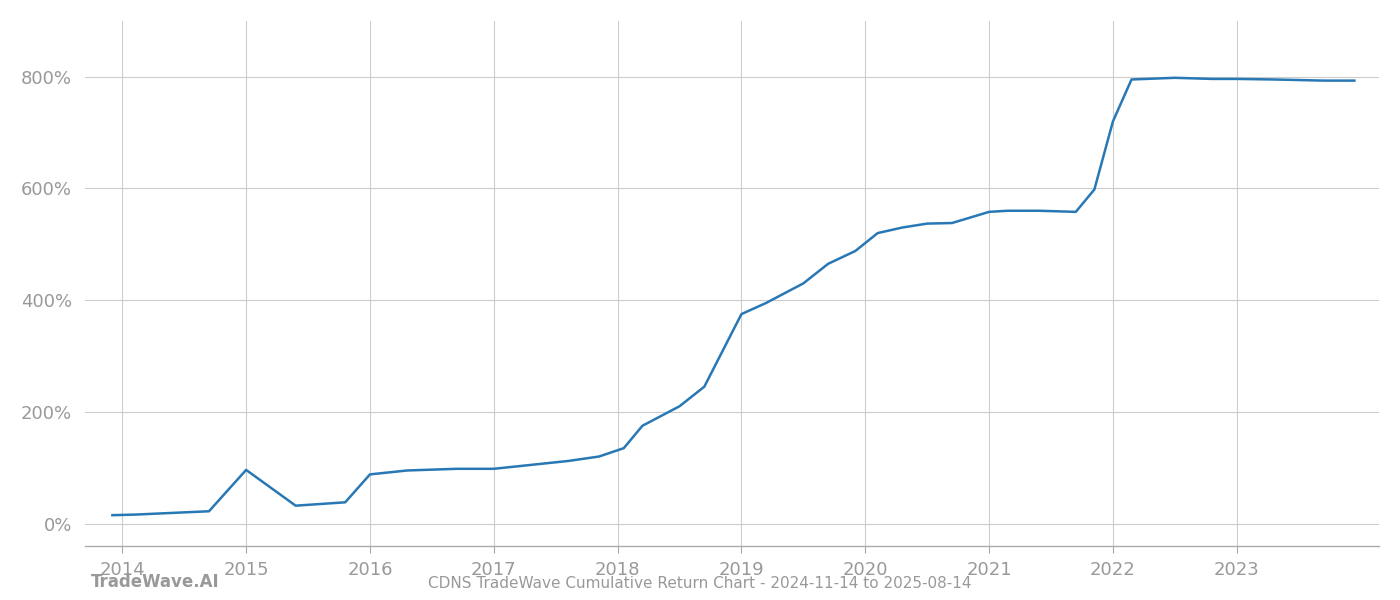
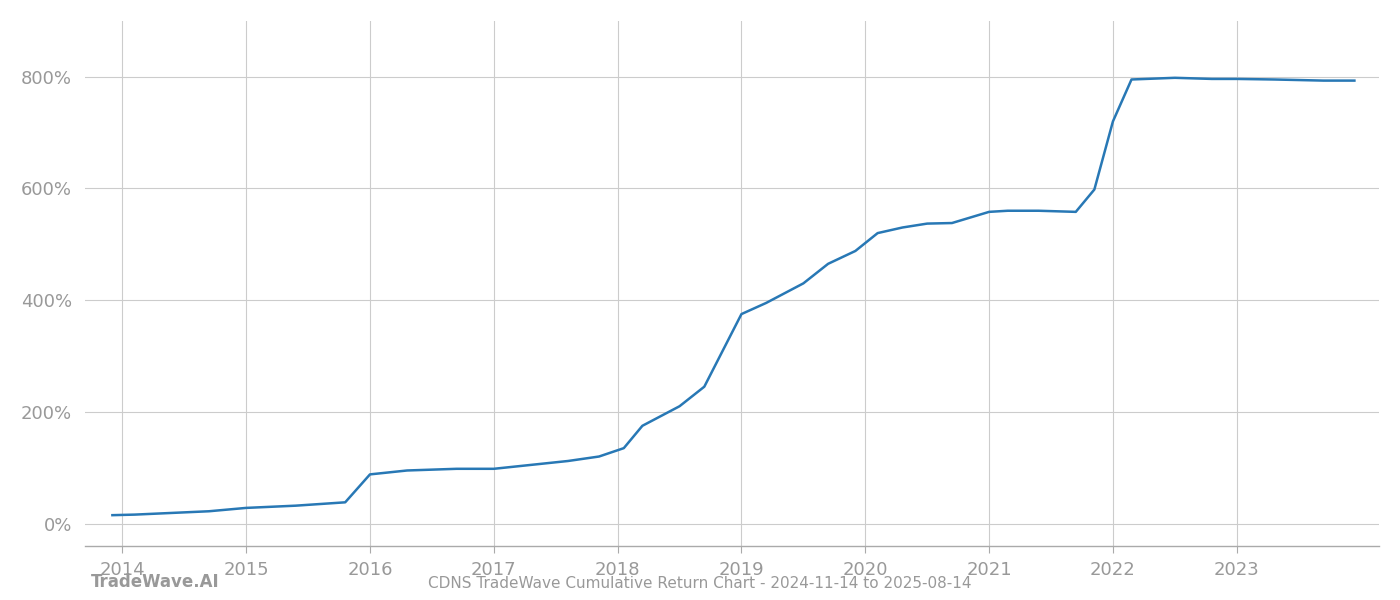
2015: 96% -> 28%
